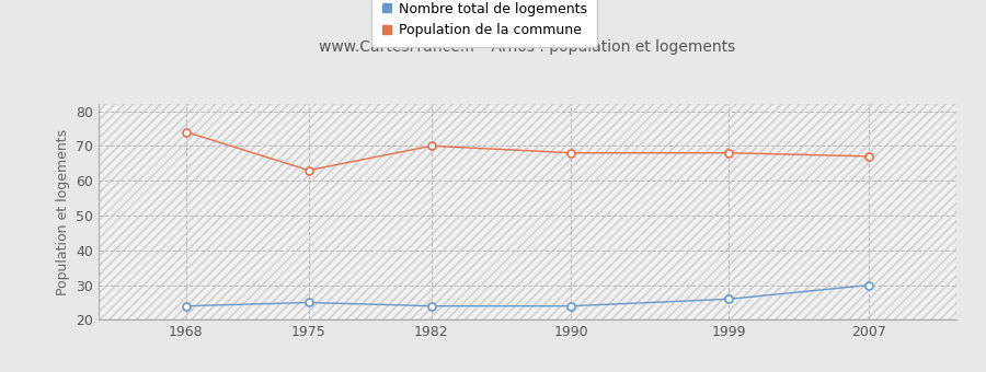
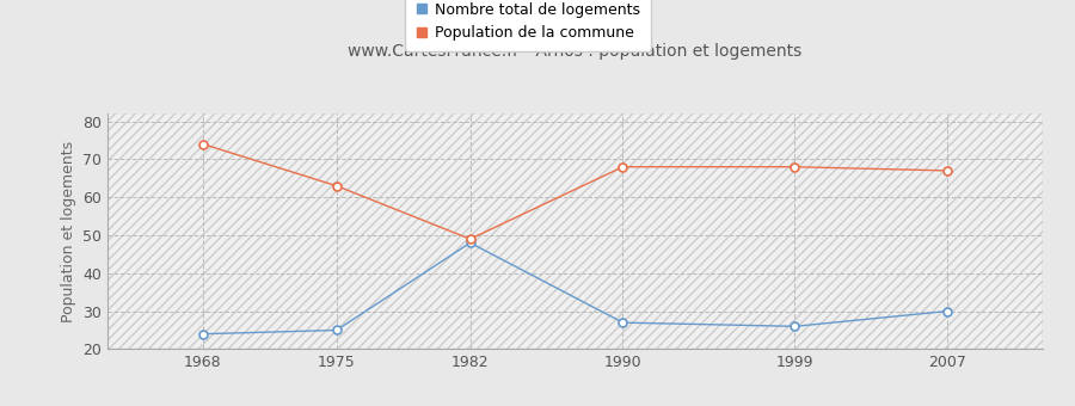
Nombre total de logements/1982: 24 -> 48
Population de la commune/1982: 70 -> 49
Nombre total de logements/1990: 24 -> 27
